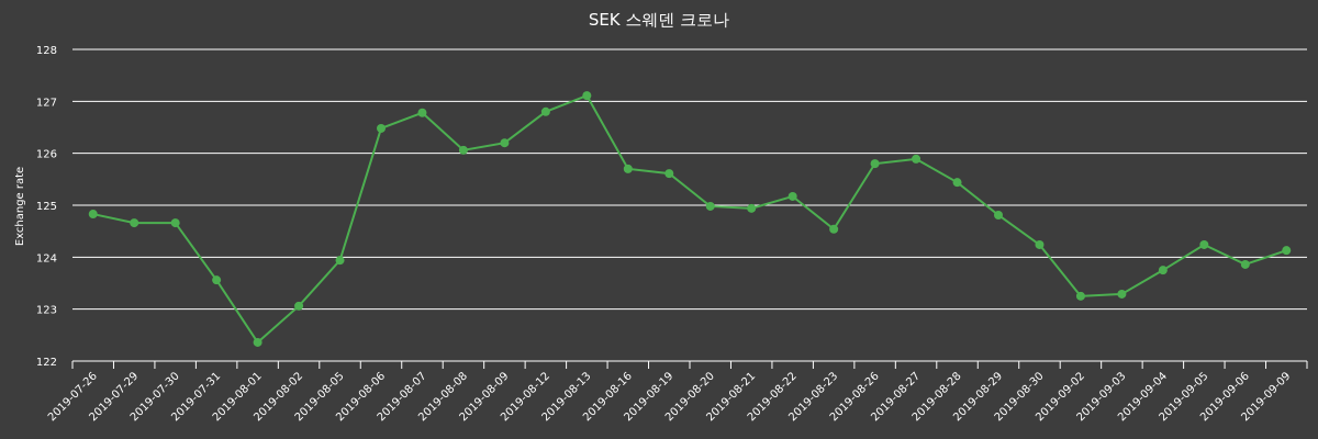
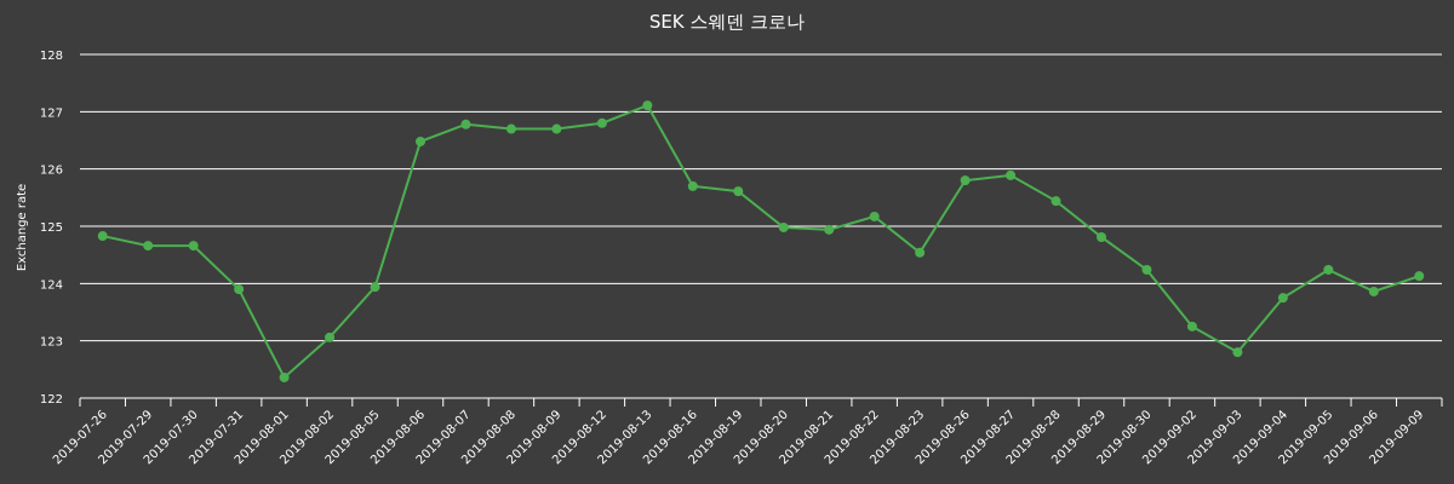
2019-07-31: 123.6 -> 123.9
2019-08-08: 126.1 -> 126.7
2019-08-09: 126.2 -> 126.7
2019-09-03: 123.3 -> 122.8
